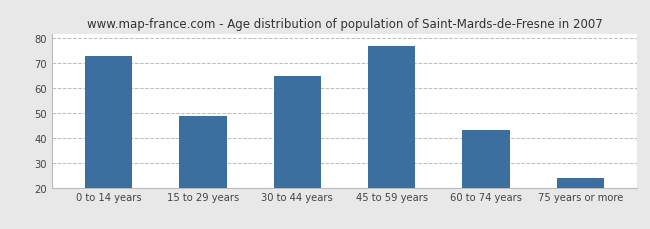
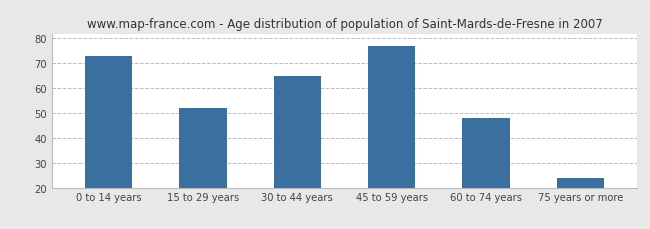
15 to 29 years: 49 -> 52
60 to 74 years: 43 -> 48
